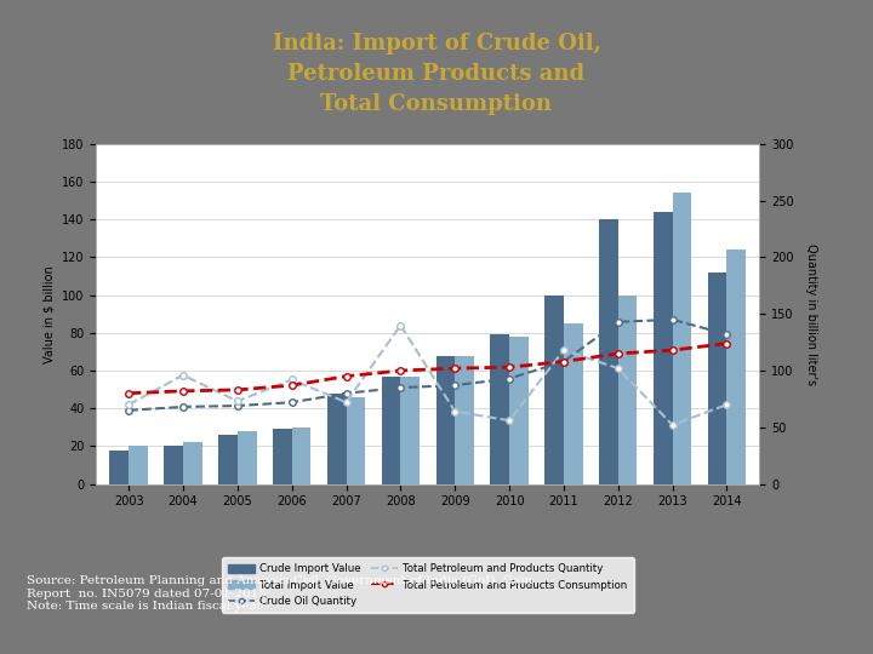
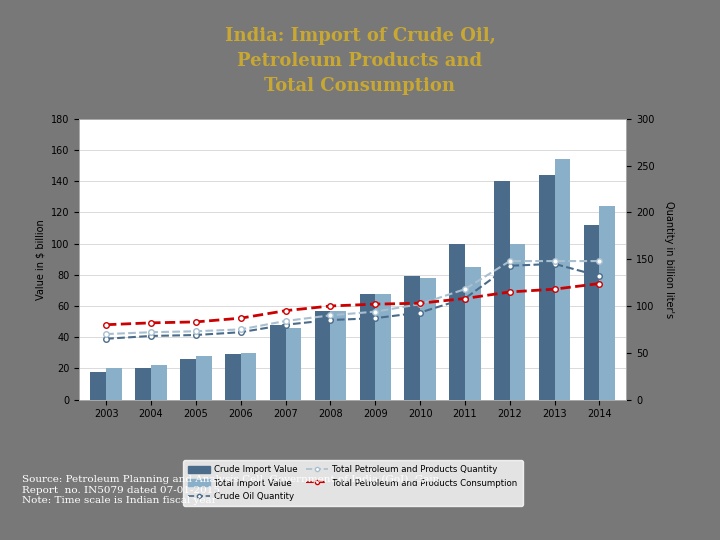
Total Petroleum and Products Quantity/2004: 96 -> 72
Total Petroleum and Products Quantity/2006: 92 -> 75
Total Petroleum and Products Quantity/2007: 72 -> 84
Total Petroleum and Products Quantity/2008: 140 -> 90
Total Petroleum and Products Quantity/2009: 64 -> 94
Total Petroleum and Products Quantity/2010: 56 -> 102
Total Petroleum and Products Quantity/2012: 102 -> 148
Total Petroleum and Products Quantity/2013: 52 -> 148
Total Petroleum and Products Quantity/2014: 70 -> 148
